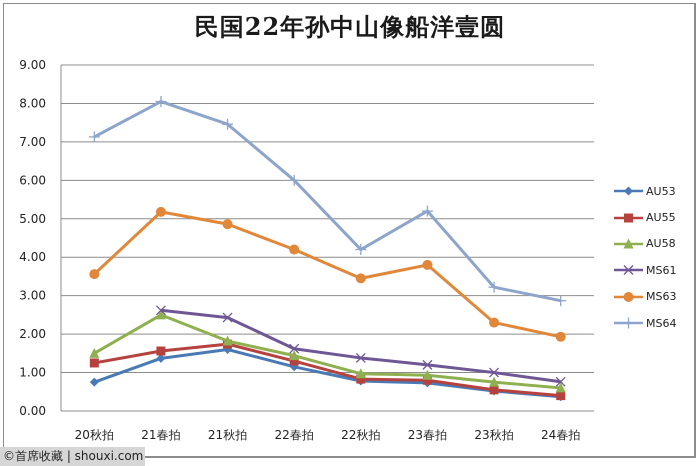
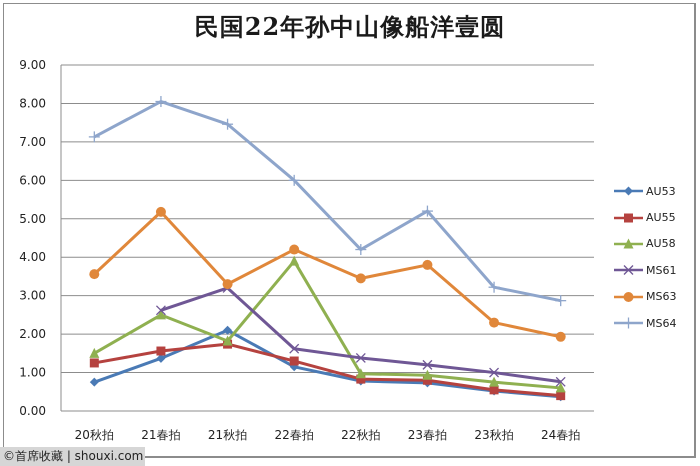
AU53/21秋拍: 1.6 -> 2.1
MS61/21秋拍: 2.4 -> 3.2
MS63/21秋拍: 4.9 -> 3.3
AU58/22春拍: 1.4 -> 3.9
